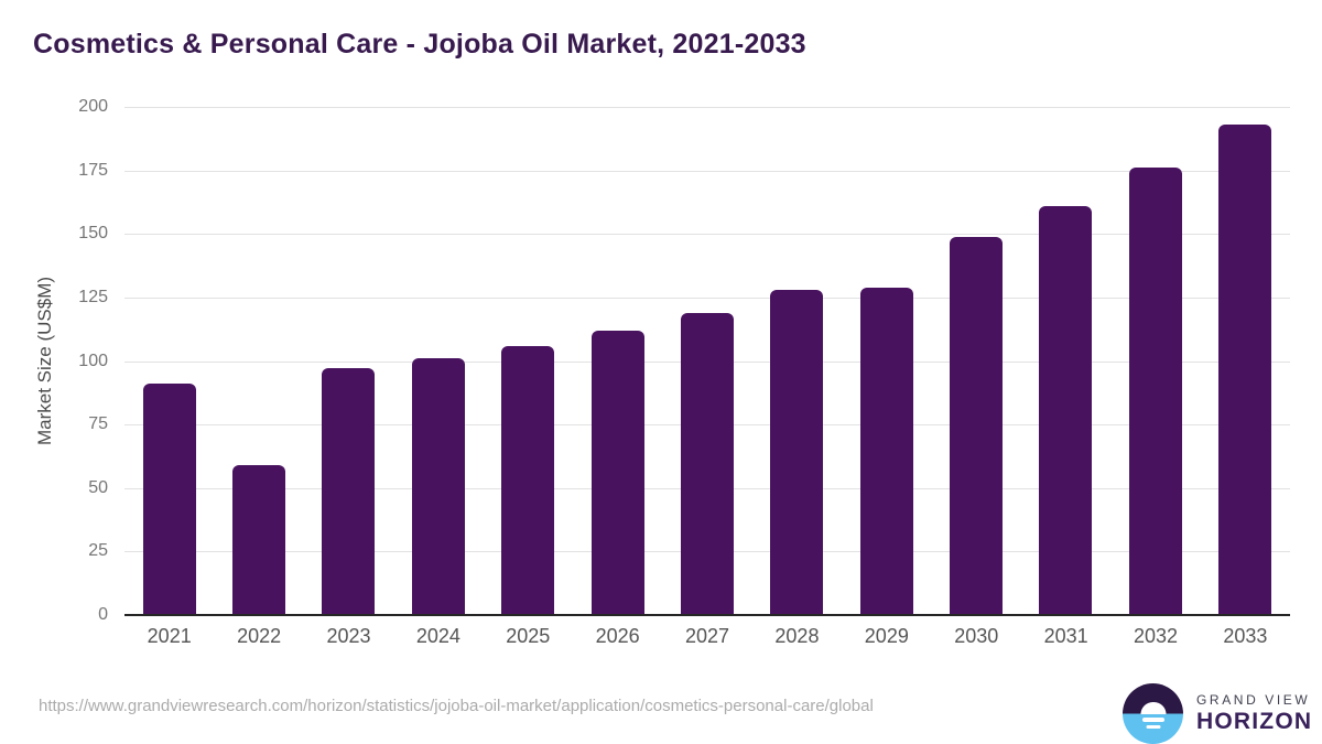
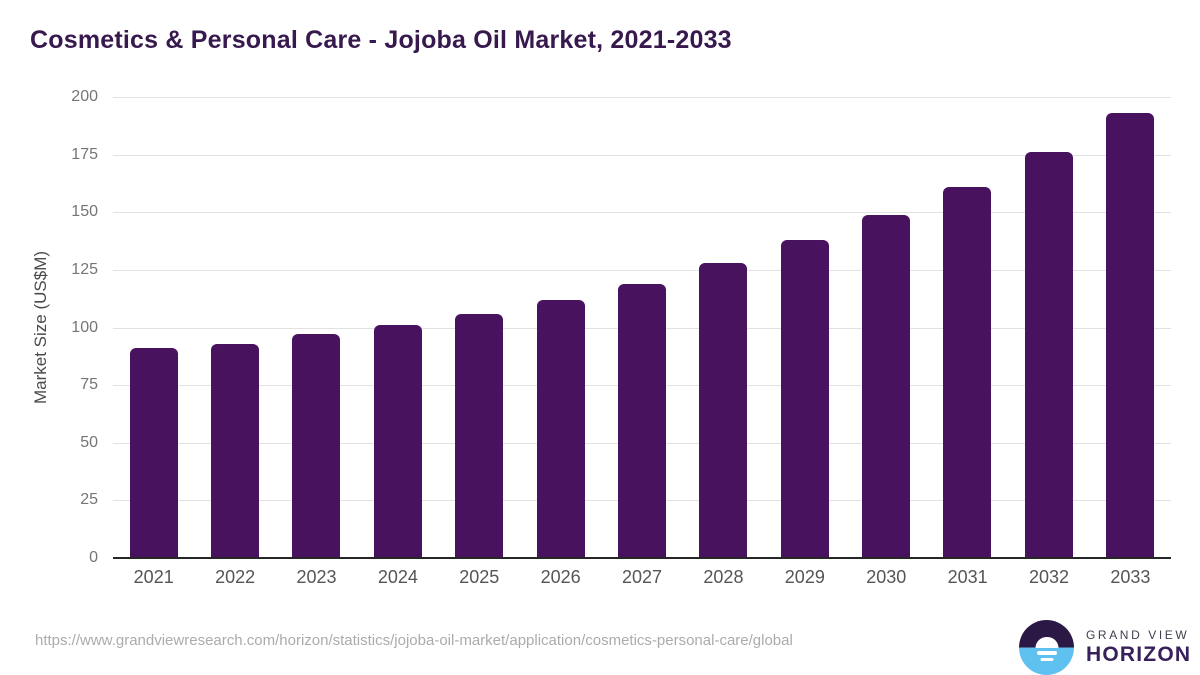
2022: 59 -> 93
2029: 129 -> 138
